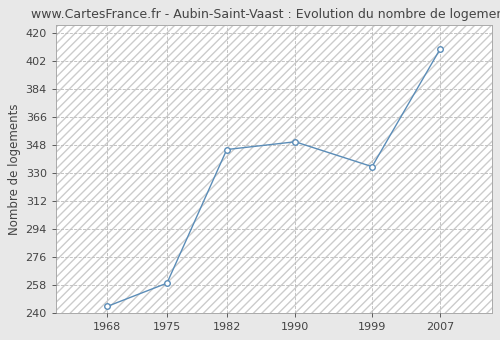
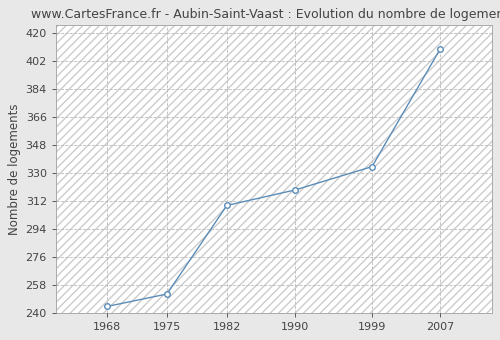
1975: 259 -> 252
1982: 345 -> 309
1990: 350 -> 319
